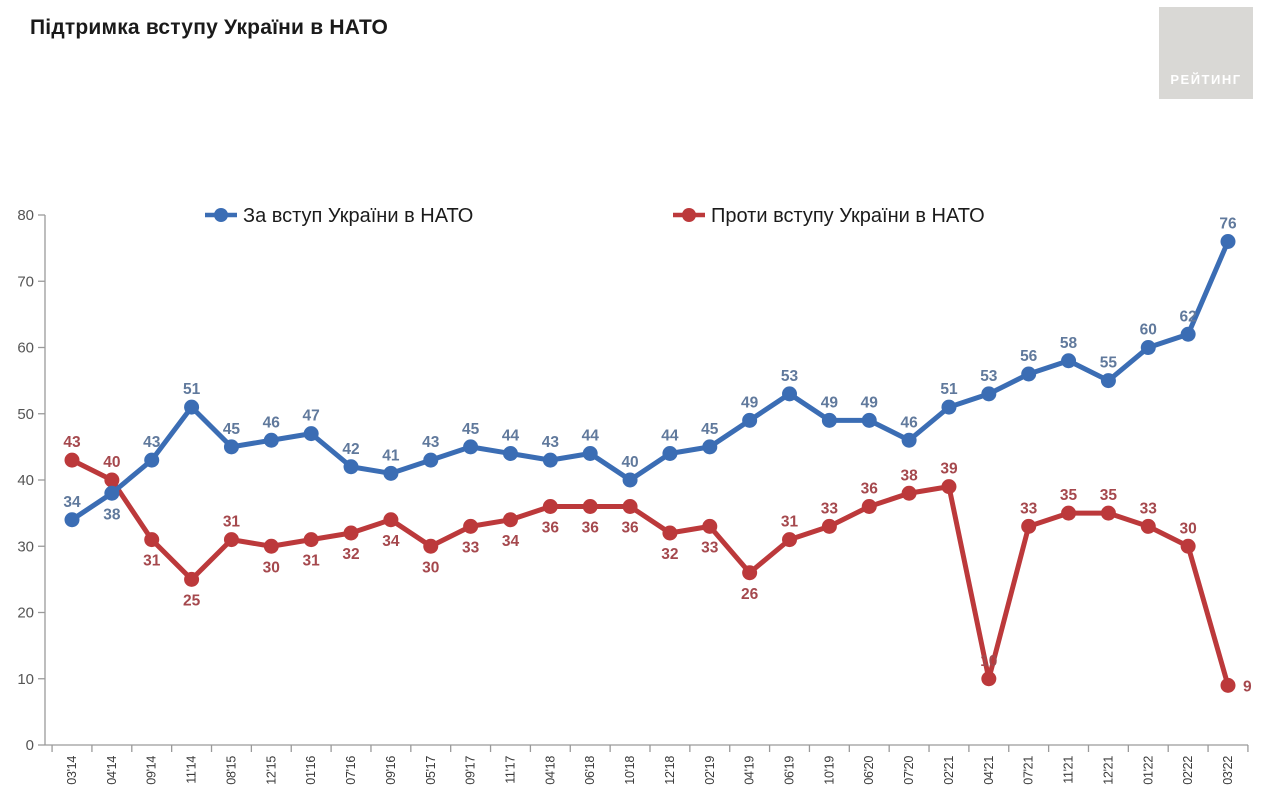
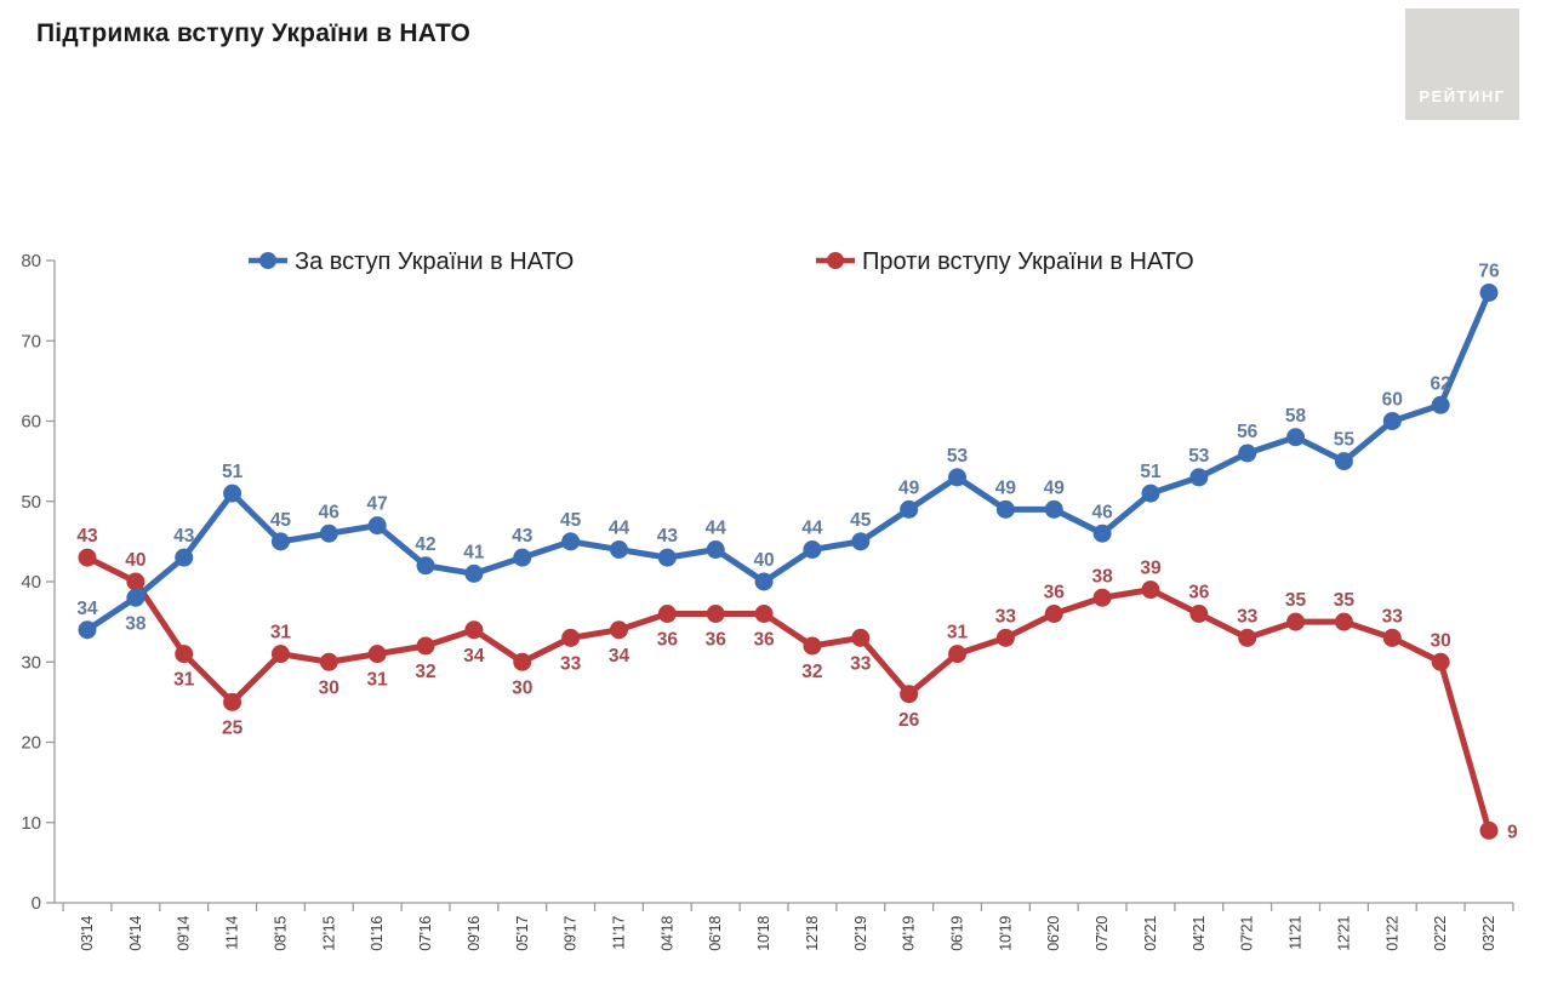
Проти вступу України в НАТО/04'21: 10 -> 36
